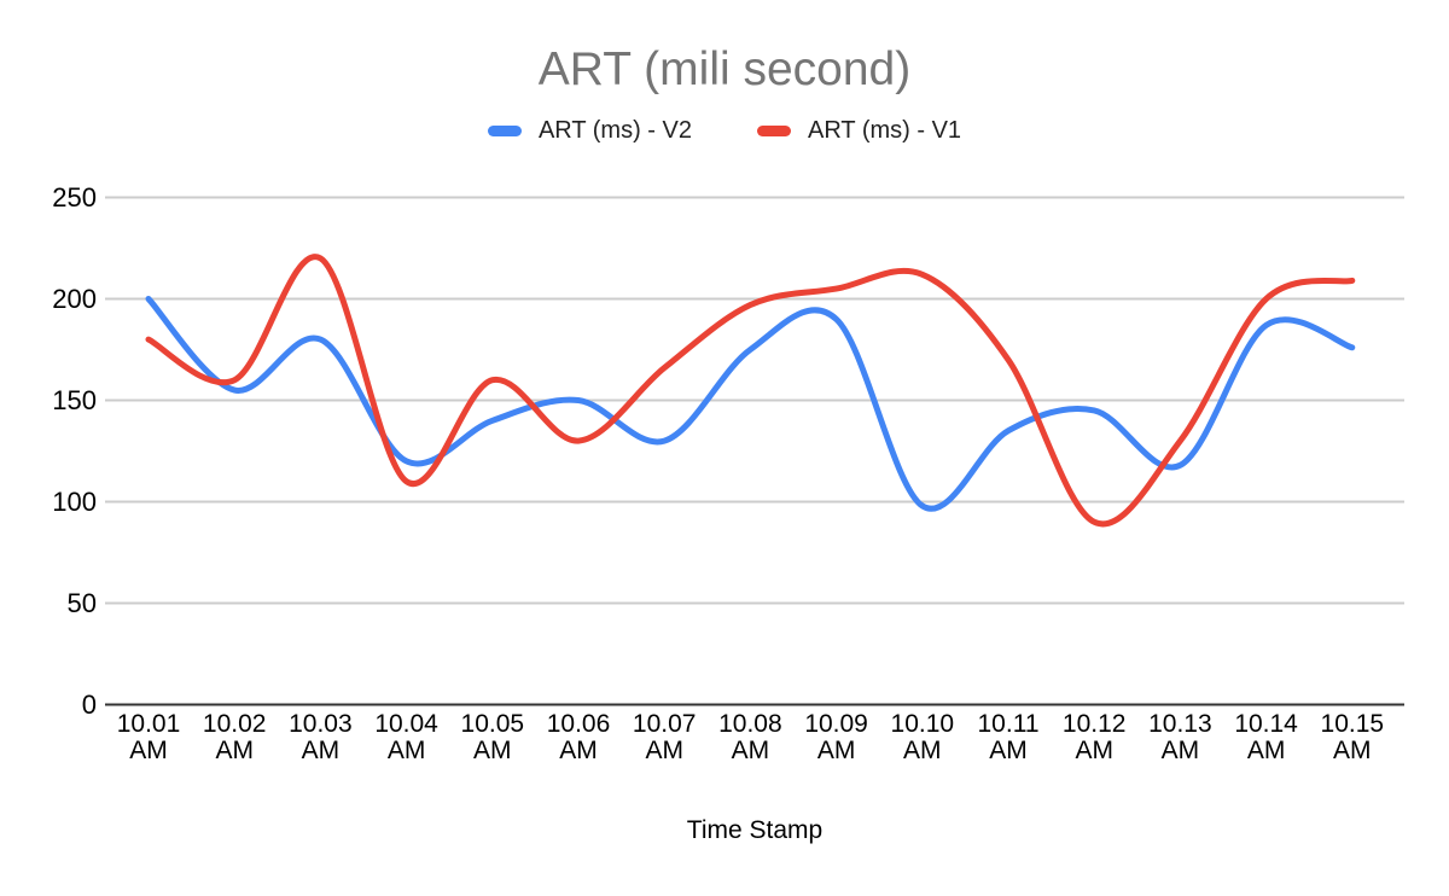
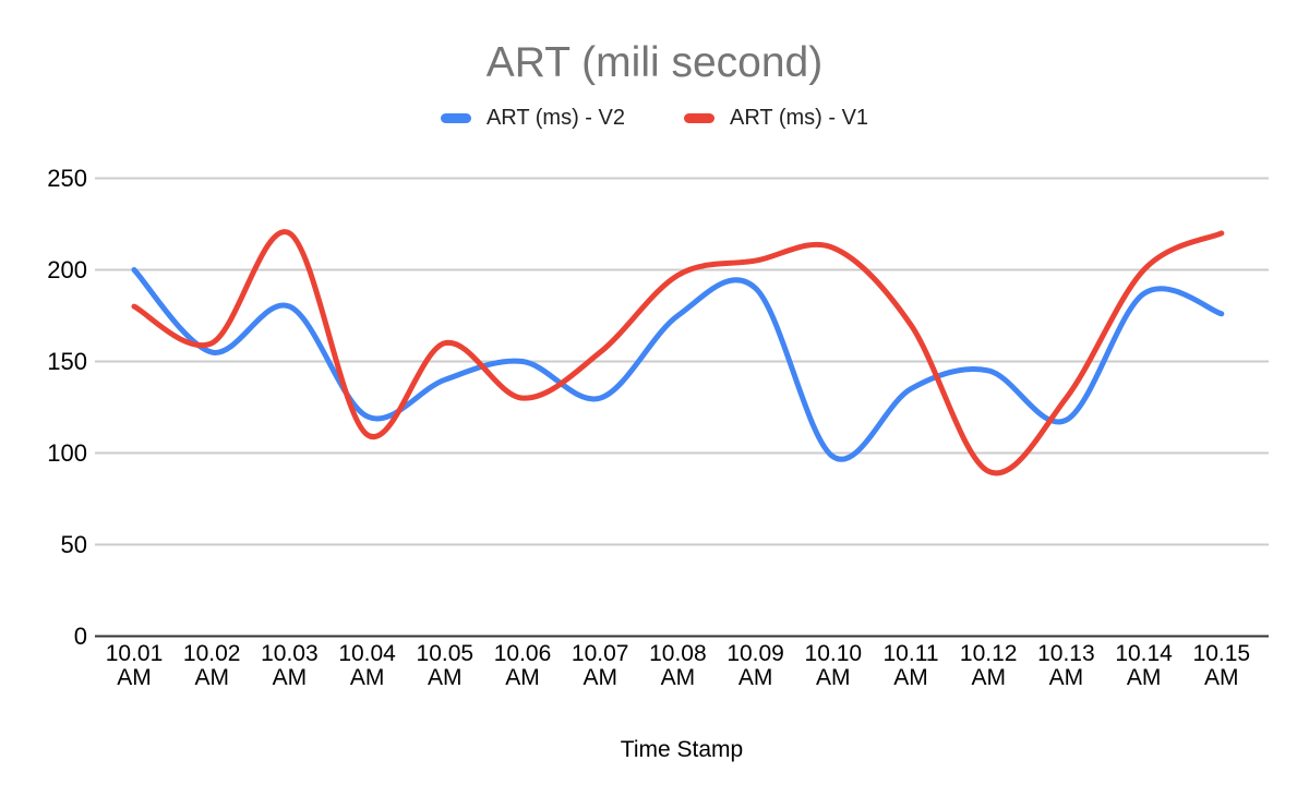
ART (ms) - V1/10.07 AM: 166 -> 155
ART (ms) - V1/10.15 AM: 209 -> 220
